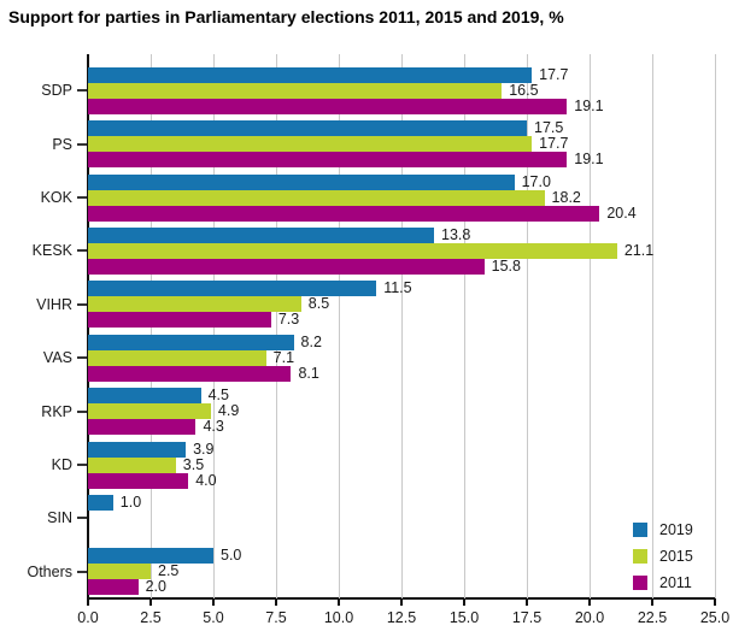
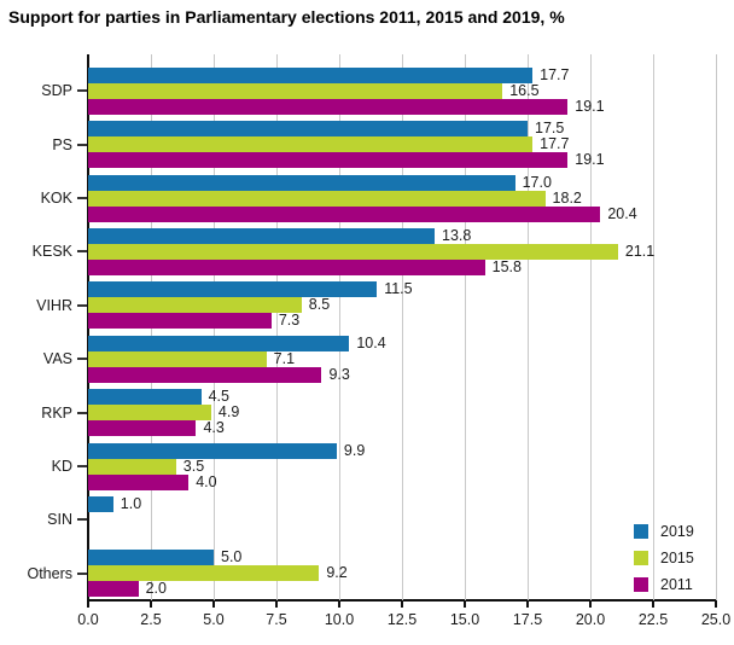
2019/VAS: 8.2 -> 10.4
2011/VAS: 8.1 -> 9.3
2019/KD: 3.9 -> 9.9
2015/Others: 2.5 -> 9.2
